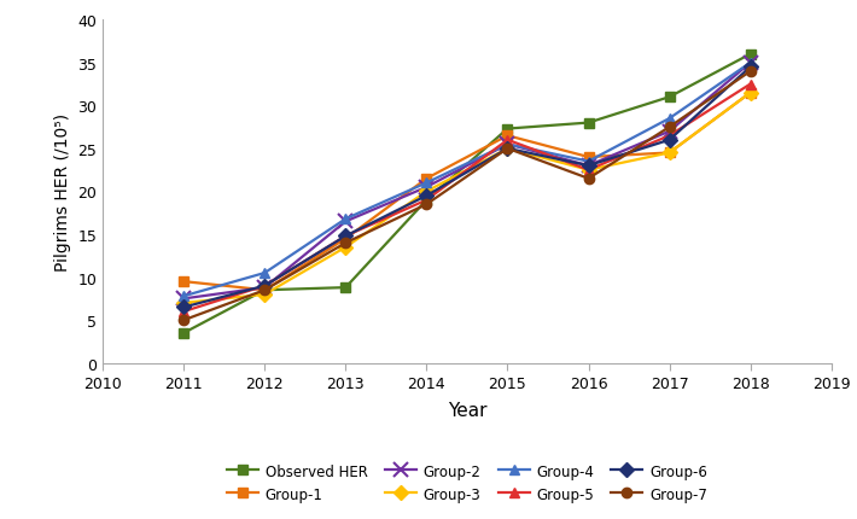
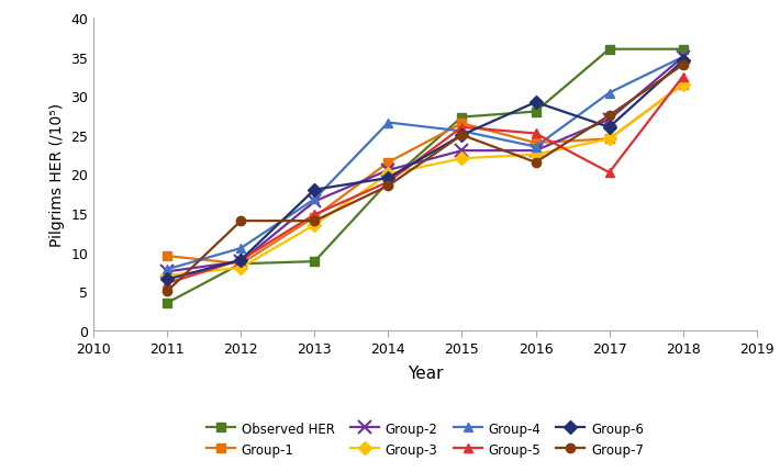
Group-7/2012: 8.5 -> 14.0
Group-6/2013: 14.8 -> 18.0
Group-4/2014: 21.0 -> 26.6
Group-2/2015: 25.5 -> 23.0
Group-3/2015: 25.0 -> 22.0
Group-5/2016: 22.5 -> 25.2
Group-6/2016: 23.0 -> 29.2
Observed HER/2017: 31.0 -> 36.0
Group-4/2017: 28.5 -> 30.4
Group-5/2017: 26.5 -> 20.2
